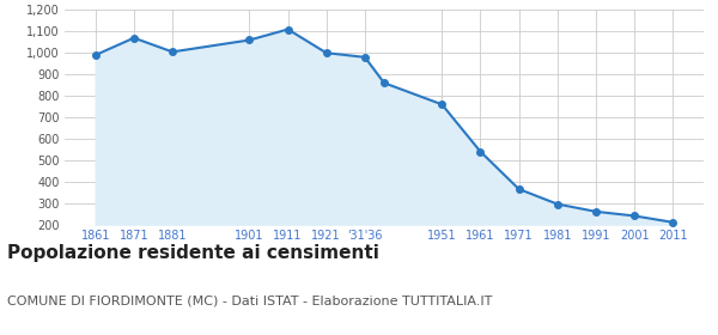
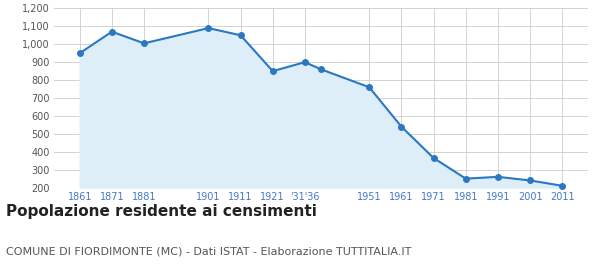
1861: 990 -> 950
1901: 1,060 -> 1,090
1911: 1,110 -> 1,050
1921: 1,000 -> 850
'31'36: 980 -> 900
1981: 300 -> 250
